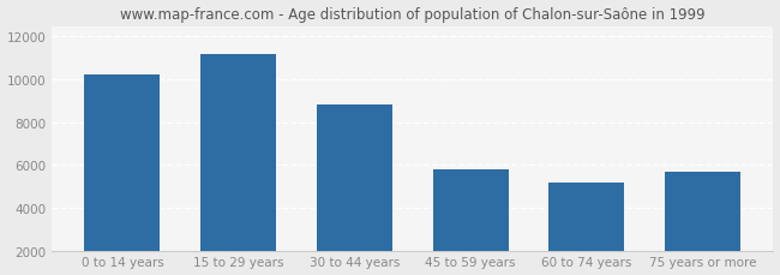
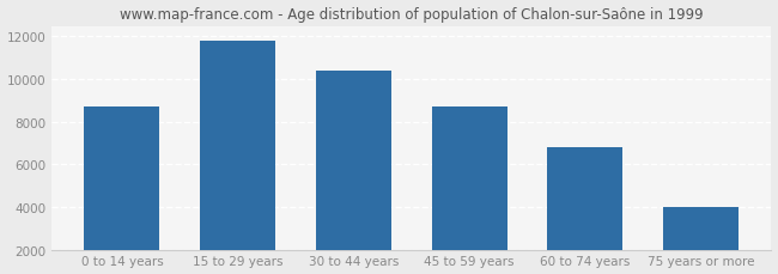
0 to 14 years: 10200 -> 8700
15 to 29 years: 11200 -> 11800
30 to 44 years: 8800 -> 10400
45 to 59 years: 5800 -> 8700
60 to 74 years: 5200 -> 6800
75 years or more: 5700 -> 4000
